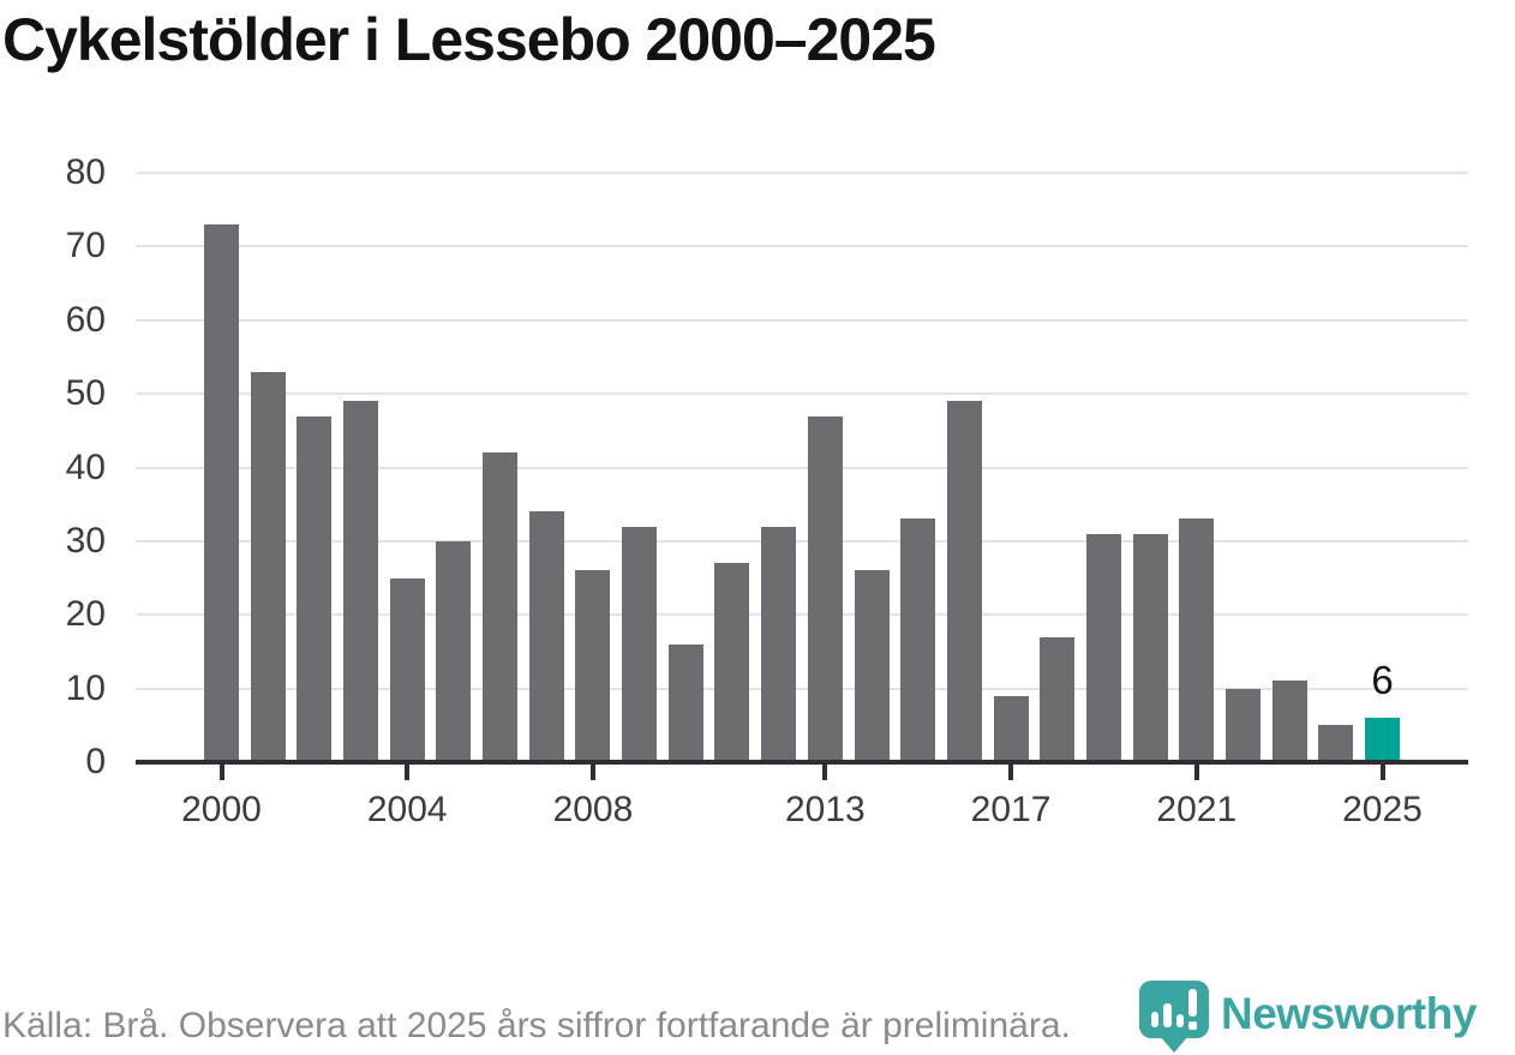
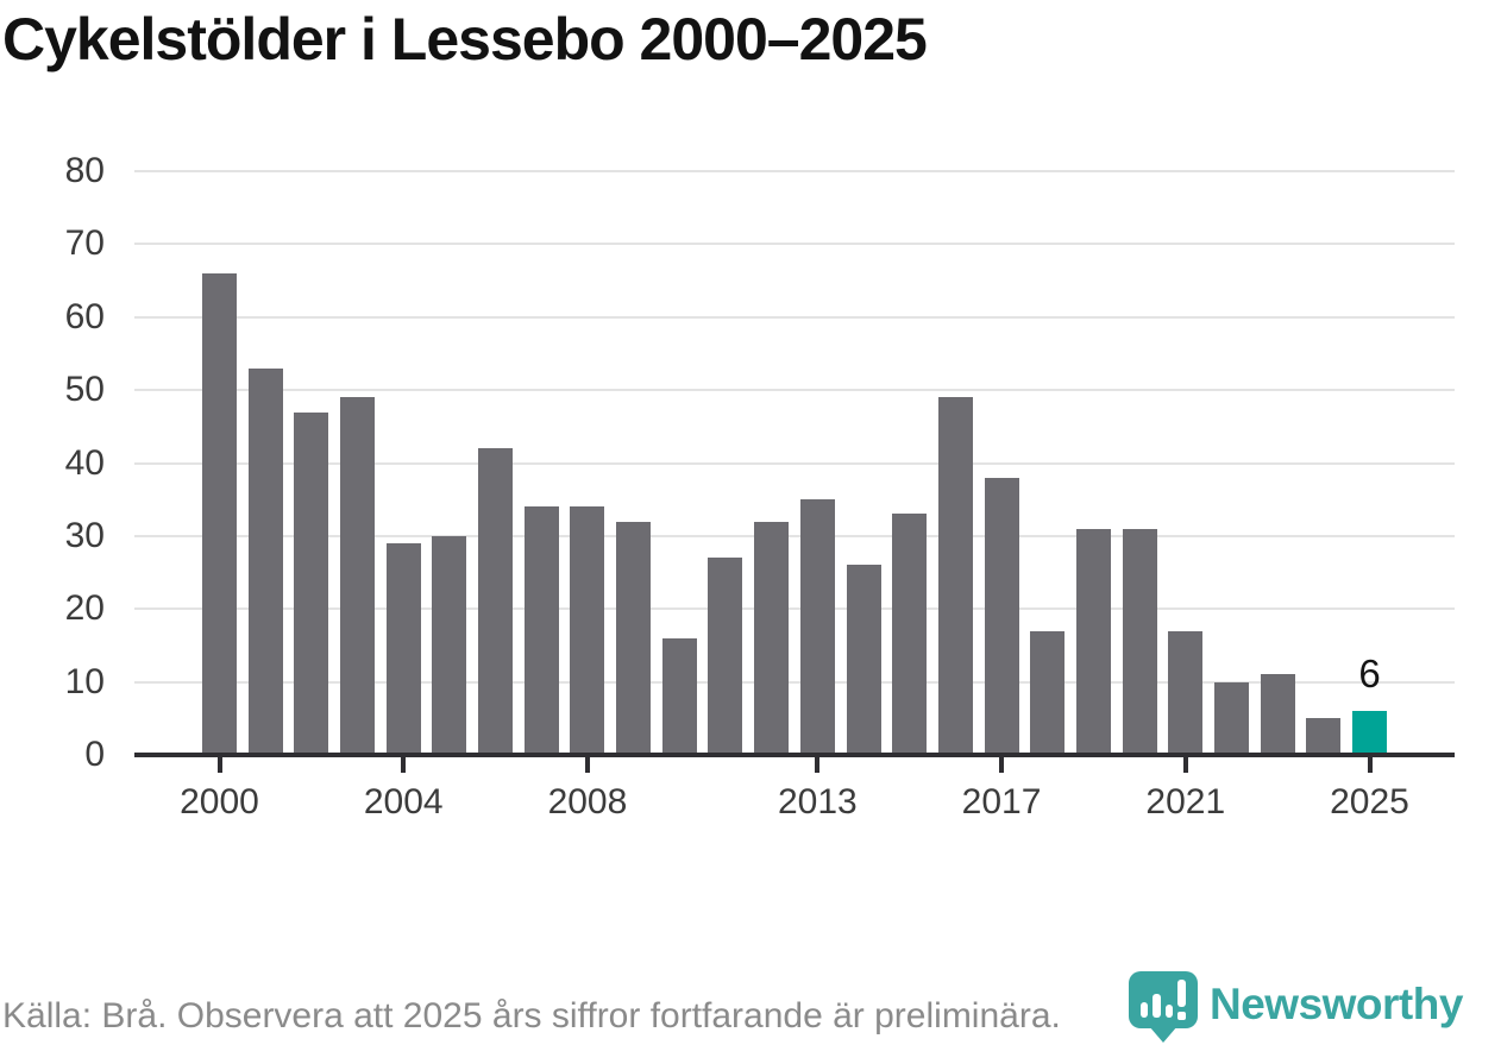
2000: 73 -> 66
2004: 25 -> 29
2008: 26 -> 34
2013: 47 -> 35
2017: 9 -> 38
2021: 33 -> 17
